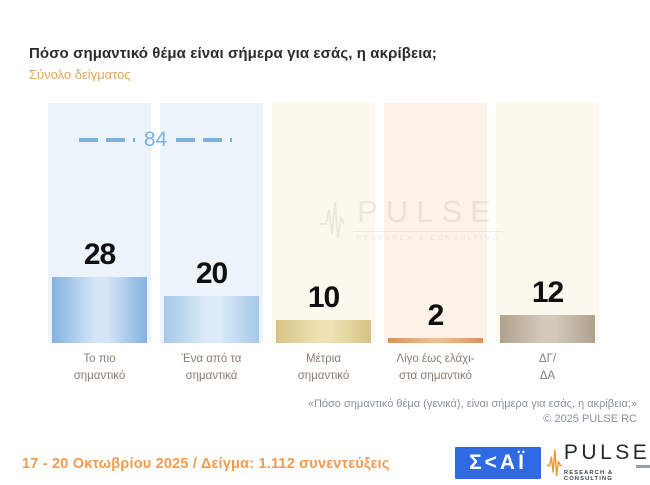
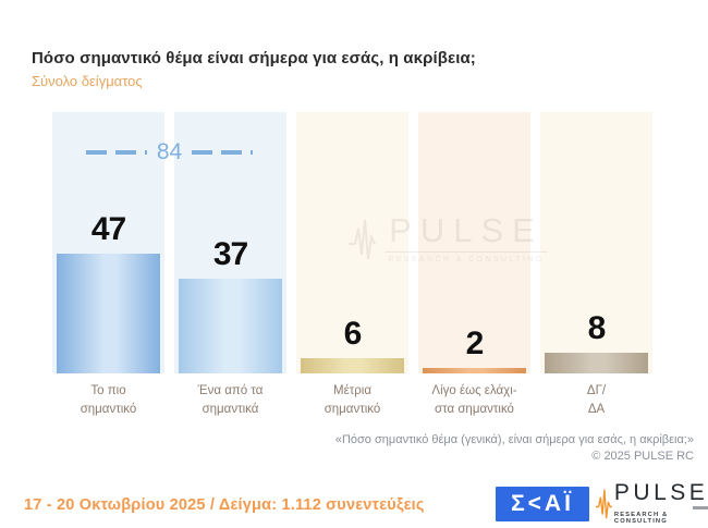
Το πιο σημαντικό: 28 -> 47
Ένα από τα σημαντικά: 20 -> 37
Μέτρια σημαντικό: 10 -> 6
ΔΓ/ΔΑ: 12 -> 8
